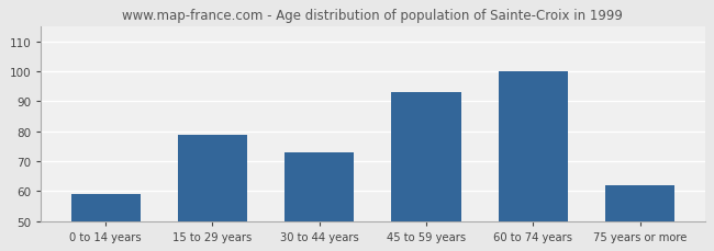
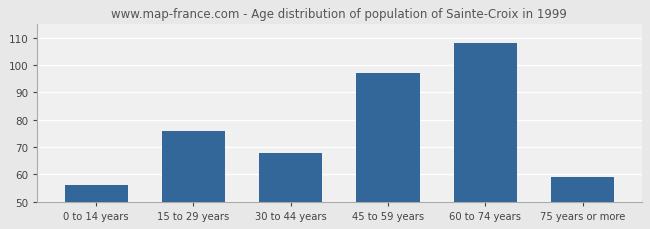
0 to 14 years: 59 -> 56
15 to 29 years: 79 -> 76
30 to 44 years: 73 -> 68
45 to 59 years: 93 -> 97
60 to 74 years: 100 -> 108
75 years or more: 62 -> 59
